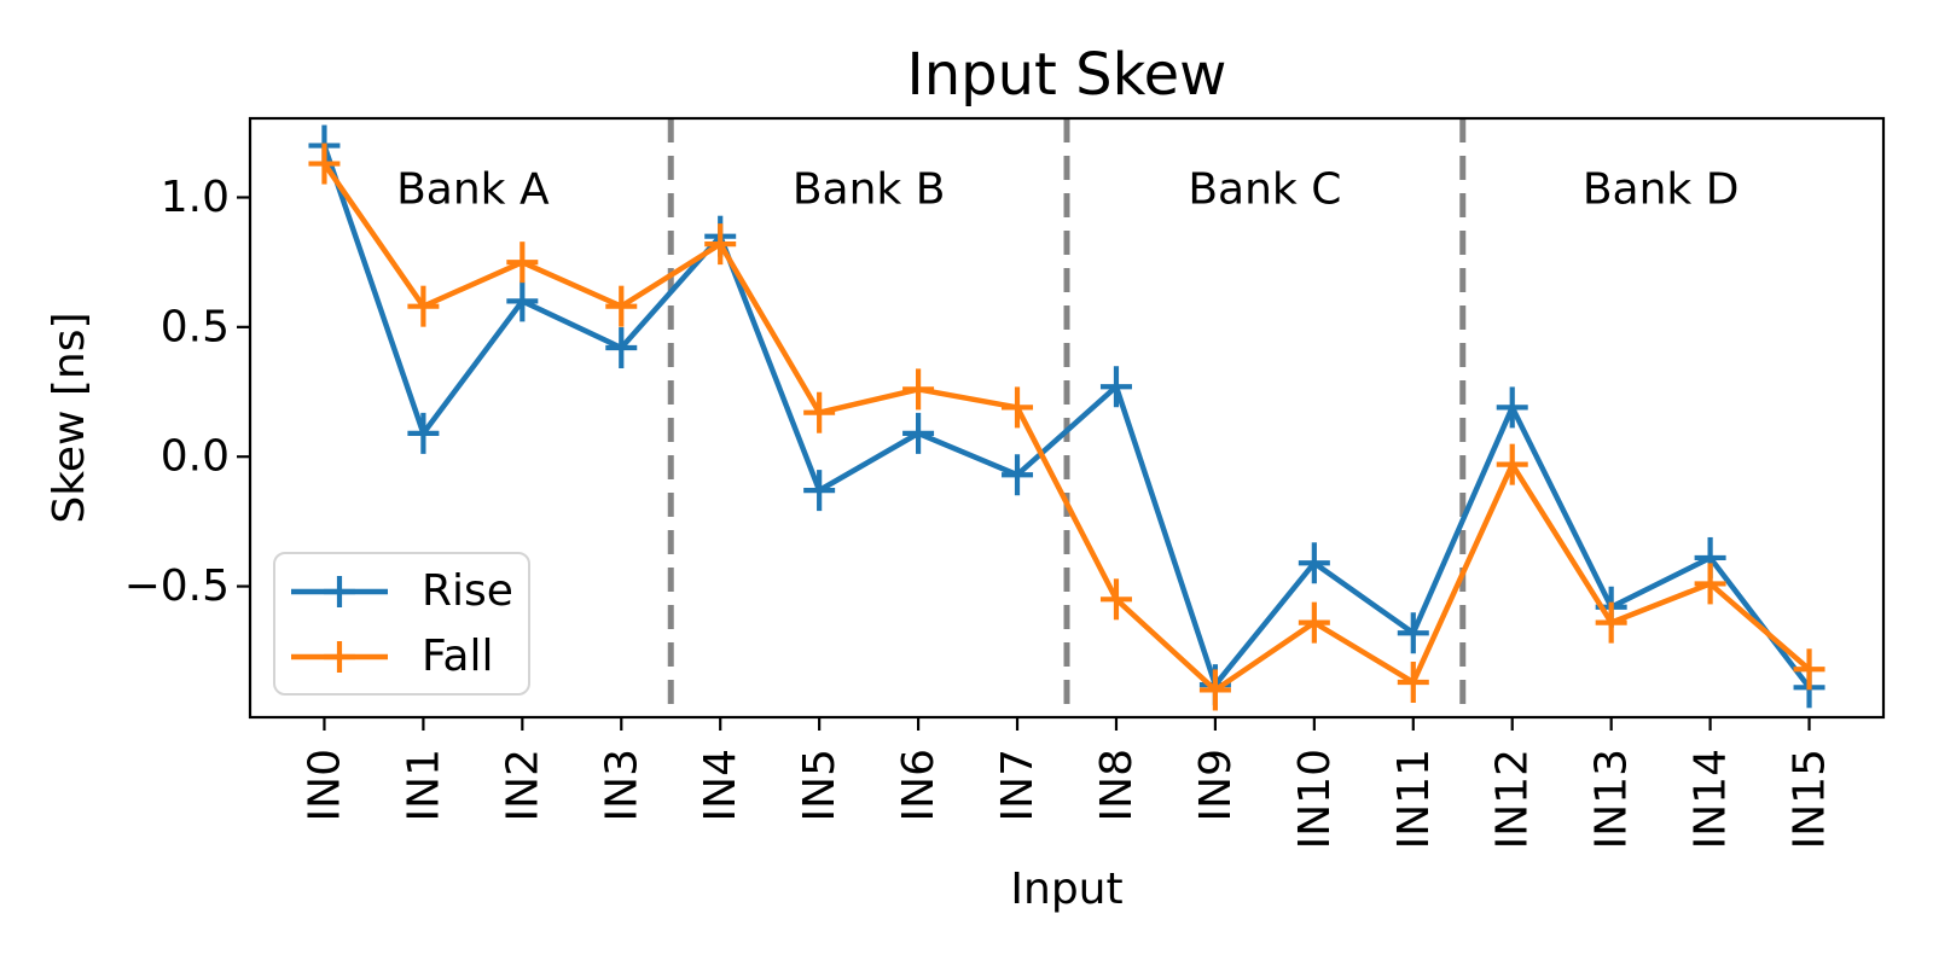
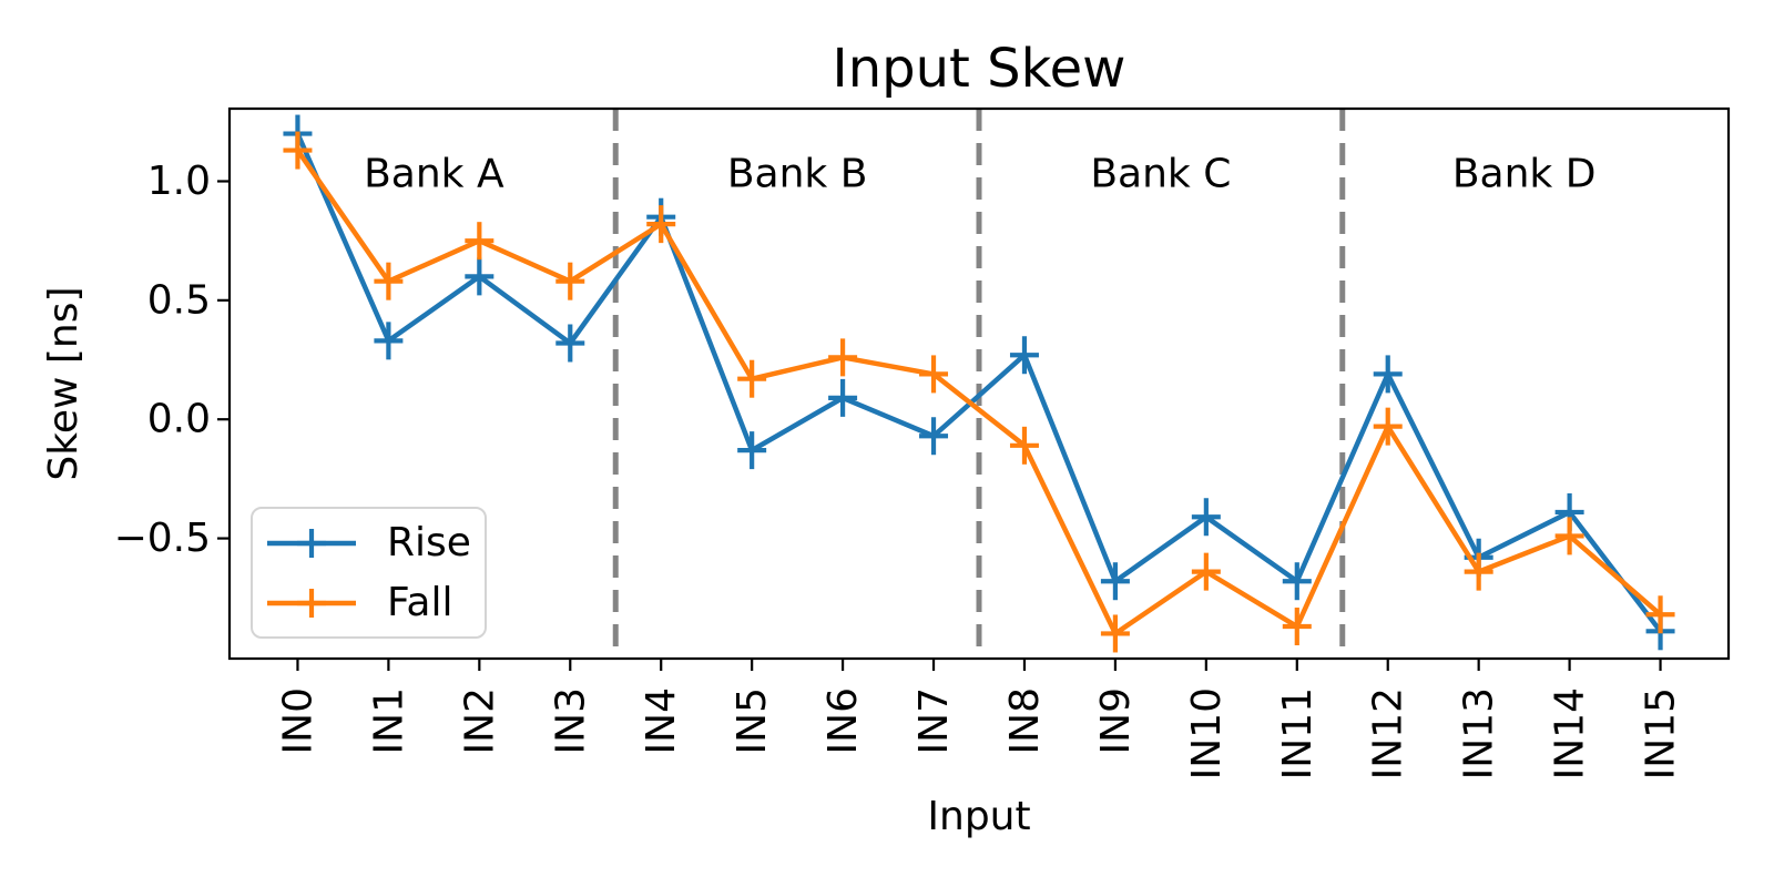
Rise/IN1: 0.09 -> 0.33
Rise/IN3: 0.42 -> 0.32
Fall/IN8: -0.55 -> -0.11
Rise/IN9: -0.88 -> -0.68
